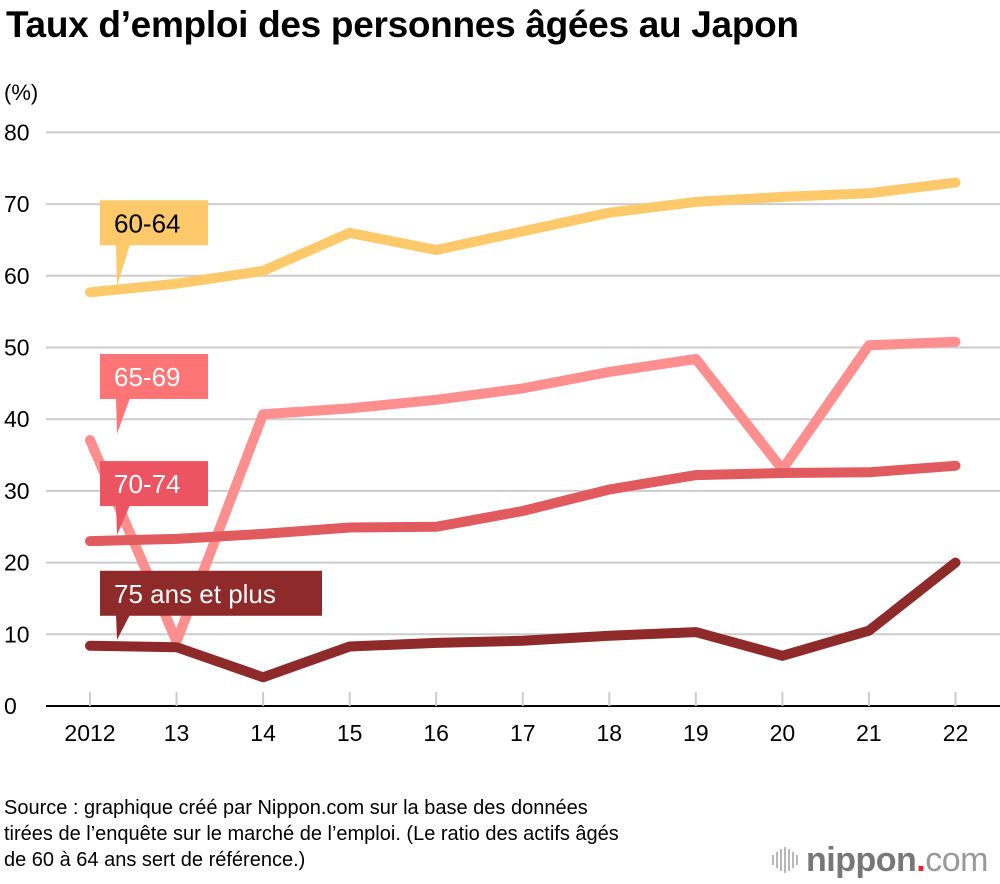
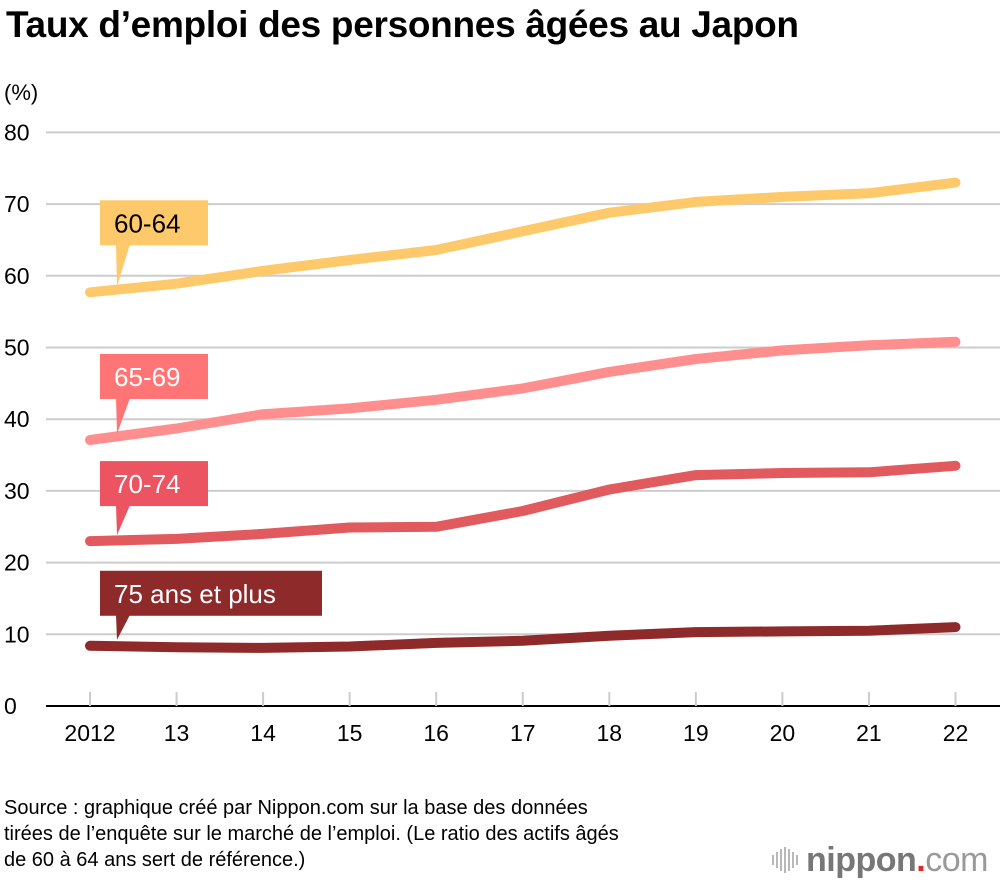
65-69/13: 9 -> 39
75 ans et plus/14: 4 -> 8
60-64/15: 66 -> 62
65-69/20: 33 -> 50
75 ans et plus/20: 7 -> 10
75 ans et plus/22: 20 -> 11
